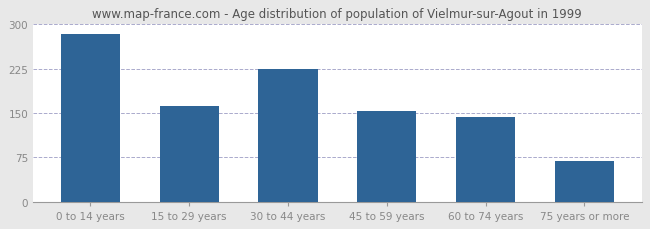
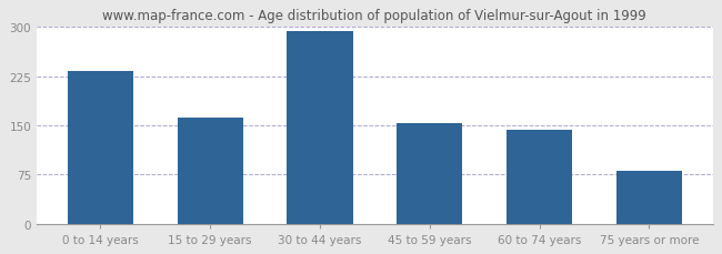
0 to 14 years: 284 -> 232
30 to 44 years: 224 -> 293
75 years or more: 68 -> 80
